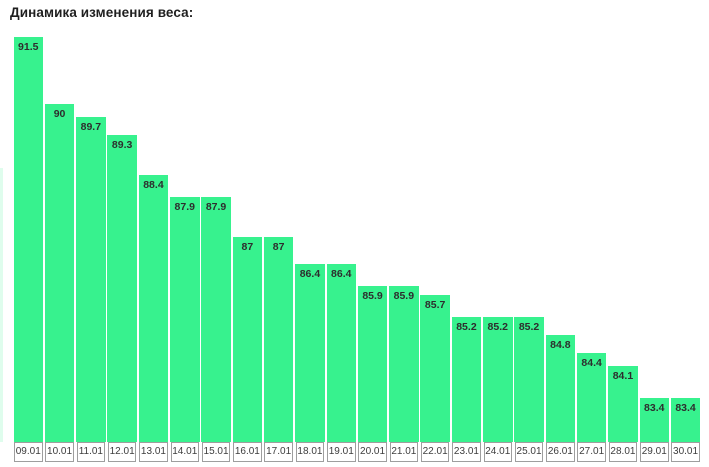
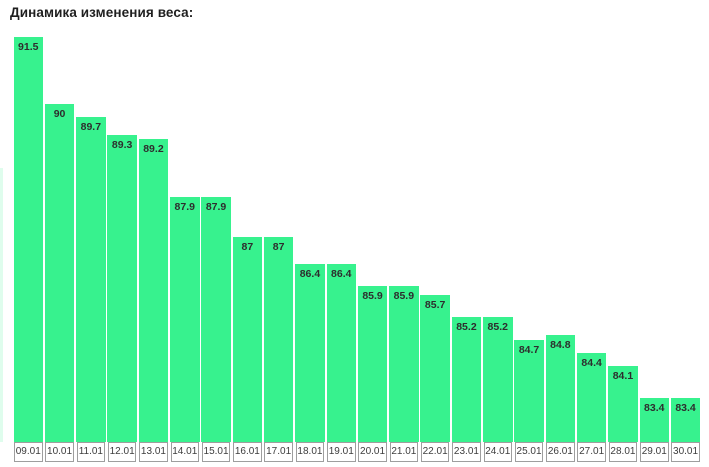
13.01: 88.4 -> 89.2
25.01: 85.2 -> 84.7
